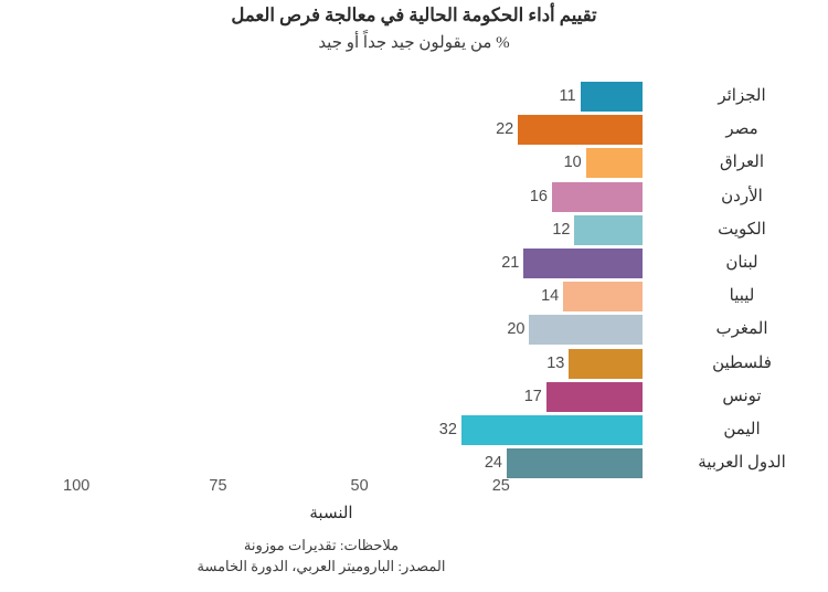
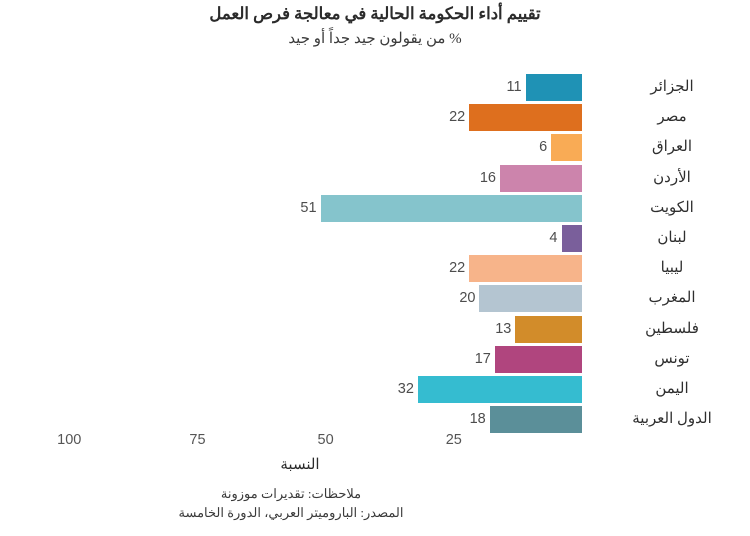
العراق: 10 -> 6
الكويت: 12 -> 51
لبنان: 21 -> 4
ليبيا: 14 -> 22
الدول العربية: 24 -> 18
